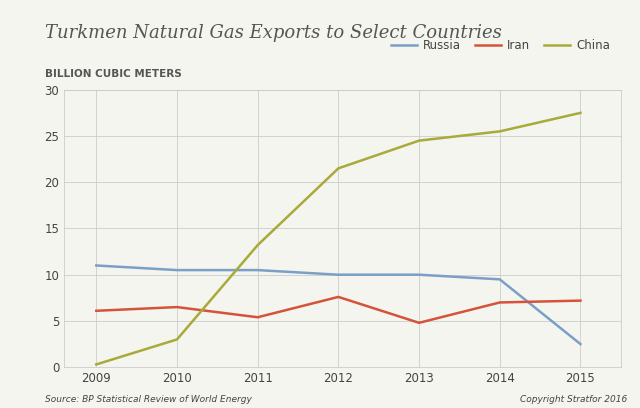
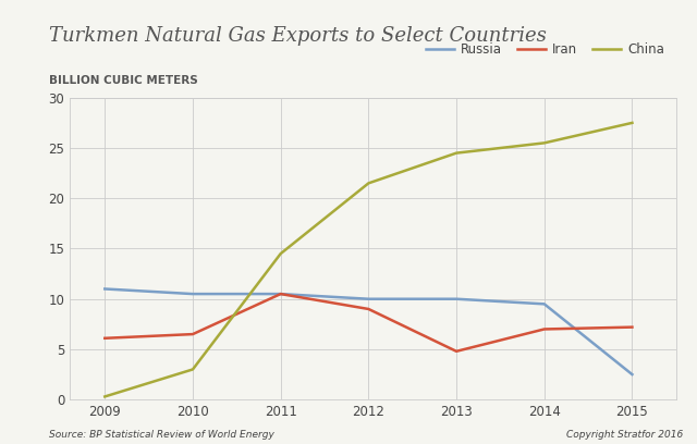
Iran/2011: 5.4 -> 10.5
China/2011: 13.2 -> 14.5
Iran/2012: 7.6 -> 9.0
